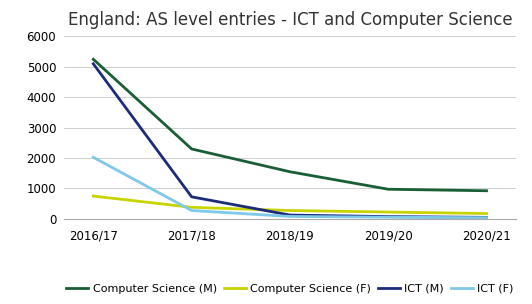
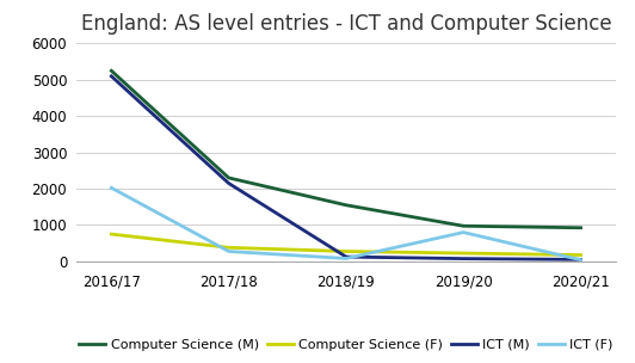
ICT (M)/2017/18: 720 -> 2150
ICT (F)/2019/20: 60 -> 800
